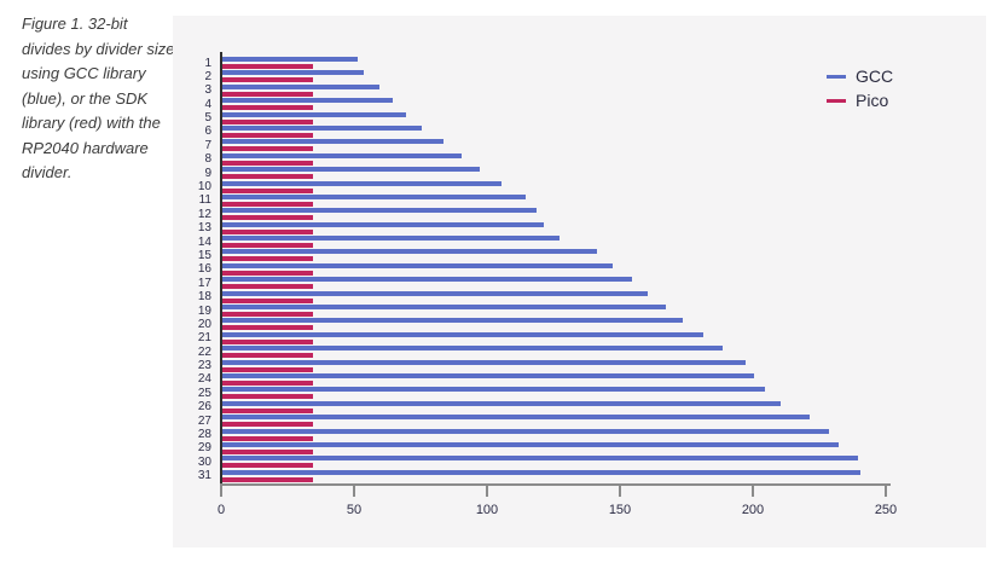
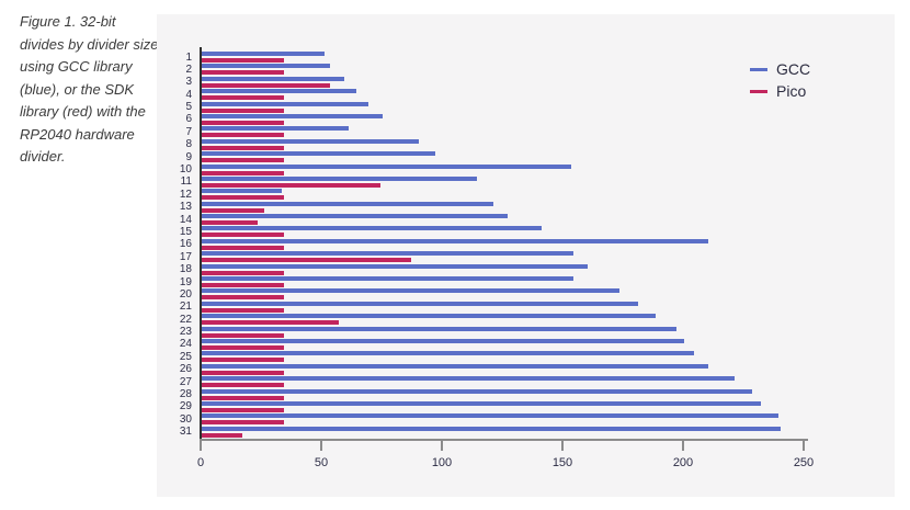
Pico/3: 34 -> 53
GCC/7: 83 -> 61
GCC/10: 105 -> 153
Pico/11: 34 -> 74
GCC/12: 118 -> 33
Pico/13: 34 -> 26
Pico/14: 34 -> 23
GCC/16: 147 -> 210
Pico/17: 34 -> 87
GCC/19: 167 -> 154
Pico/22: 34 -> 57
Pico/31: 34 -> 17
